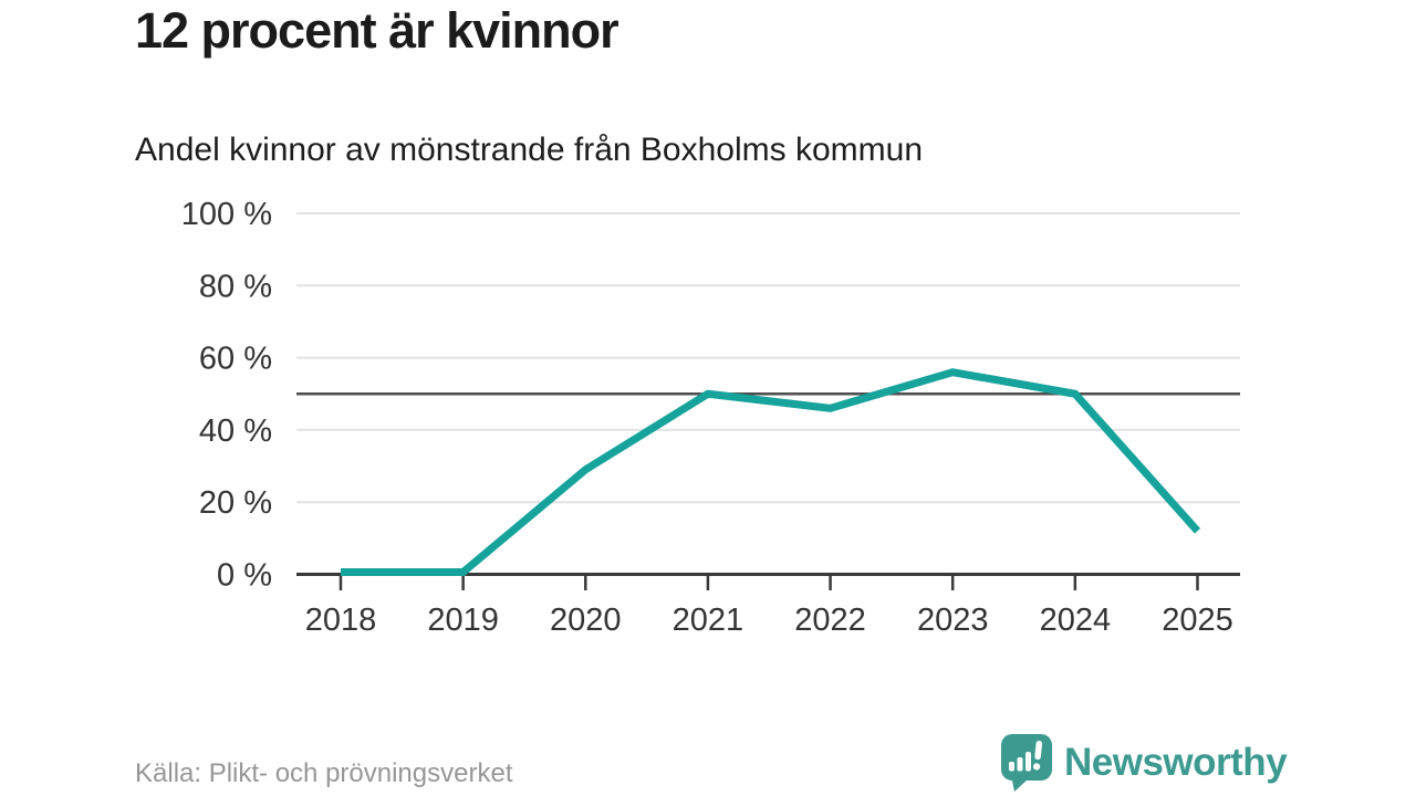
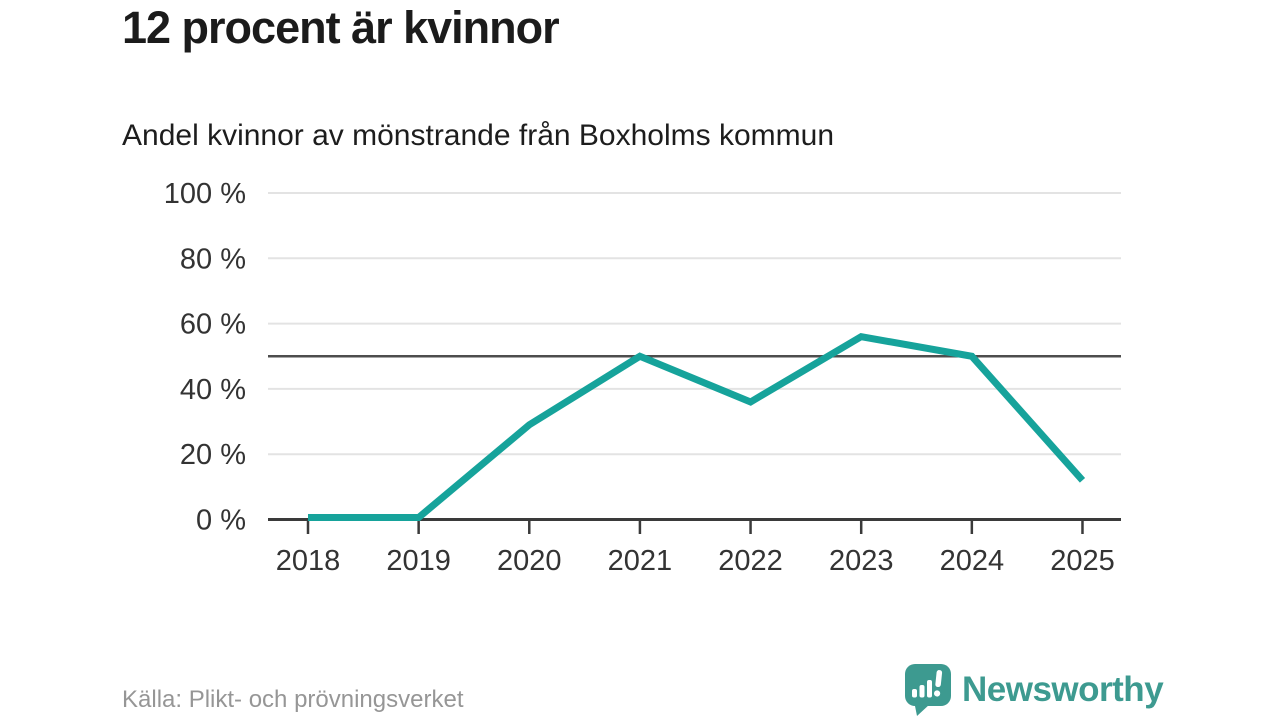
2022: 46% -> 36%
